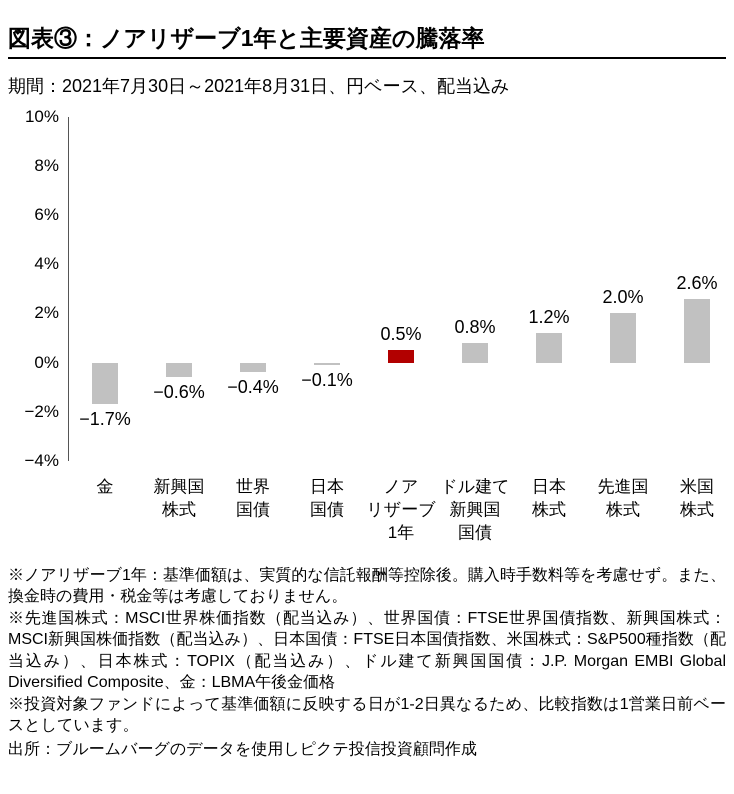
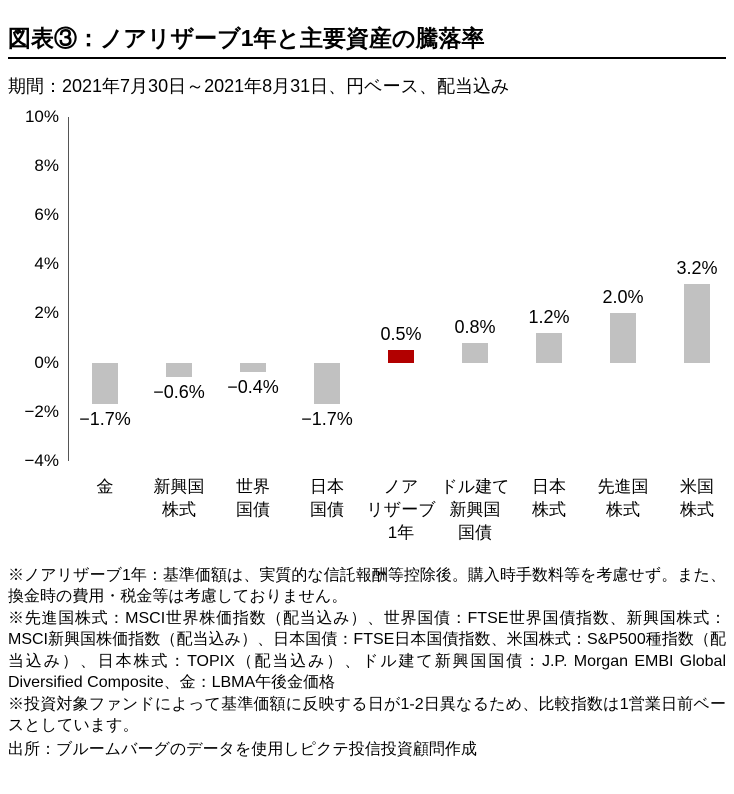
日本 国債: −0.1% -> −1.7%
米国 株式: 2.6% -> 3.2%
